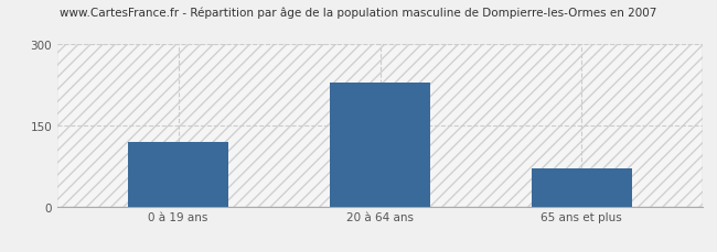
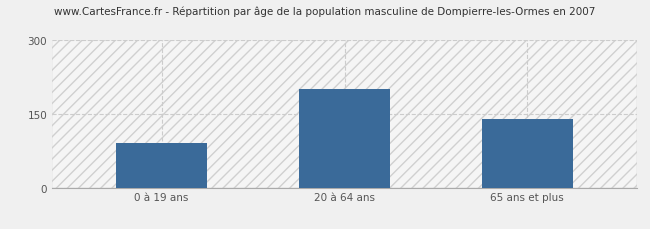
0 à 19 ans: 120 -> 90
20 à 64 ans: 230 -> 200
65 ans et plus: 70 -> 140
